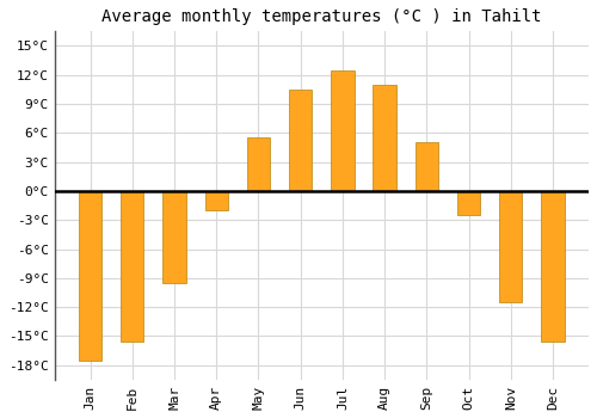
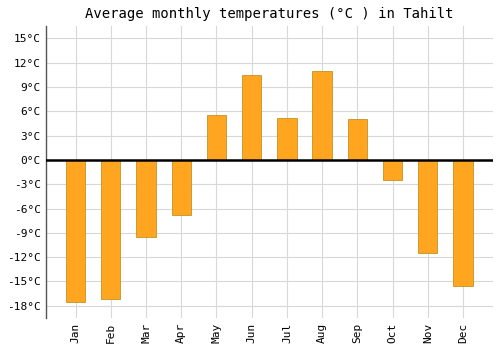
Feb: -15.5°C -> -17.2°C
Apr: -2.0°C -> -6.8°C
Jul: 12.5°C -> 5.2°C
